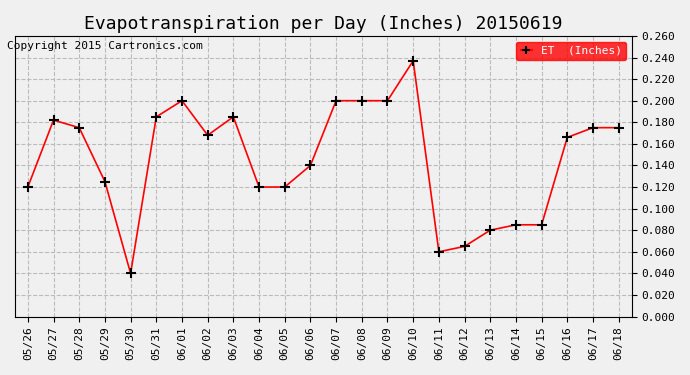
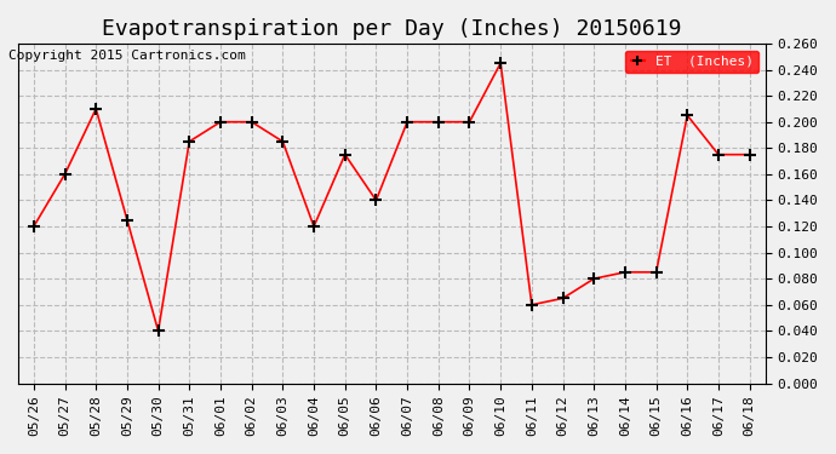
05/27: 0.182 -> 0.160
05/28: 0.175 -> 0.210
06/02: 0.168 -> 0.200
06/05: 0.120 -> 0.175
06/10: 0.237 -> 0.245
06/16: 0.166 -> 0.205
